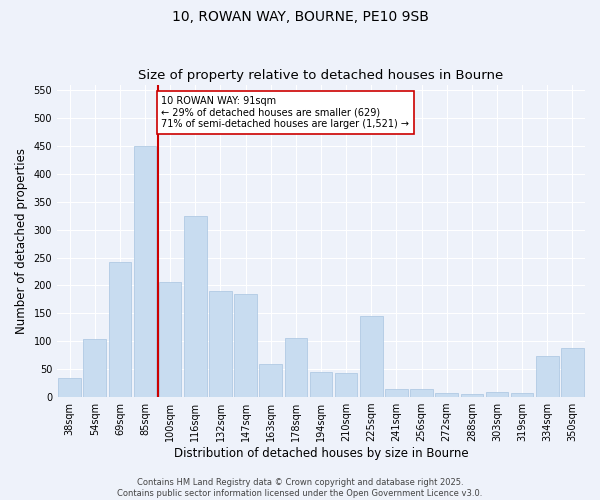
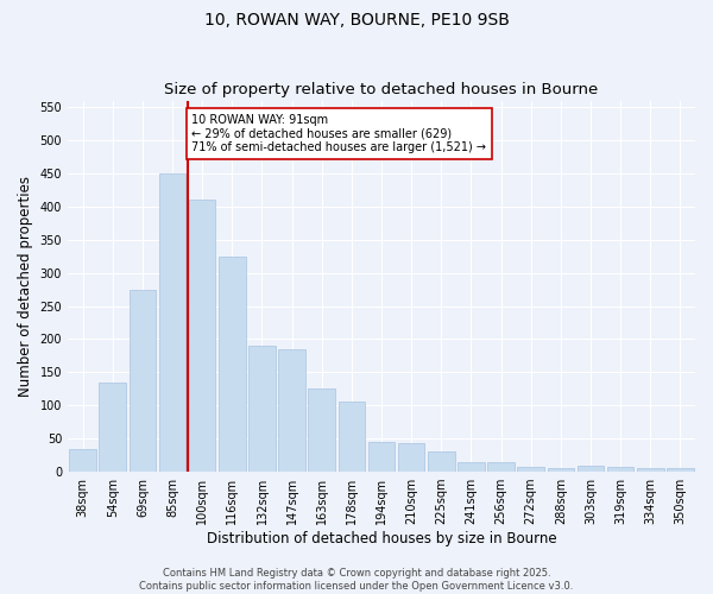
54sqm: 104 -> 135
69sqm: 242 -> 275
100sqm: 206 -> 410
163sqm: 60 -> 125
225sqm: 146 -> 30
334sqm: 74 -> 5
350sqm: 88 -> 5
